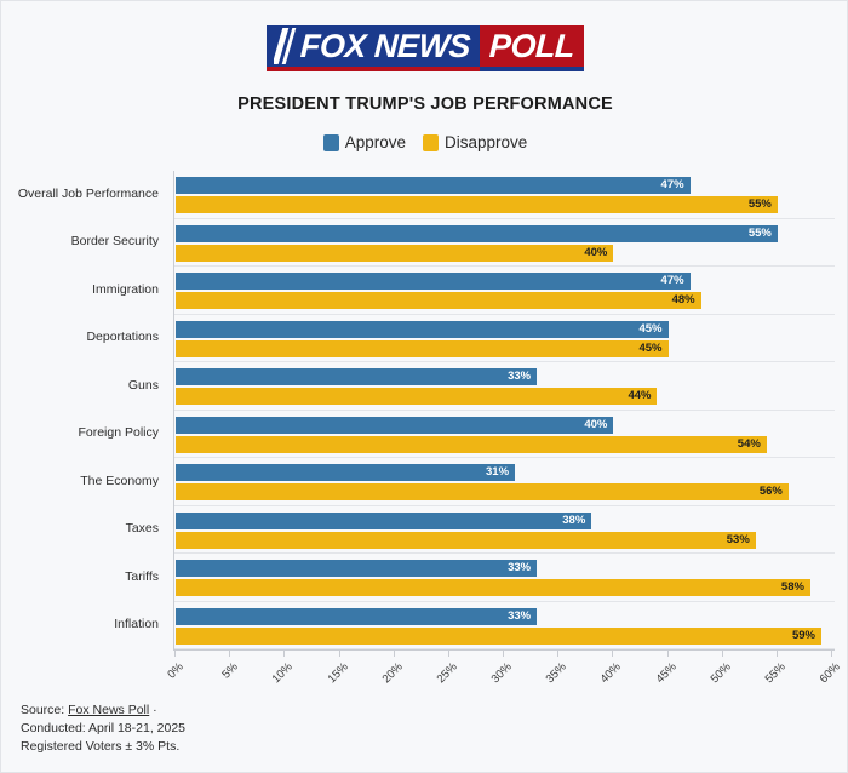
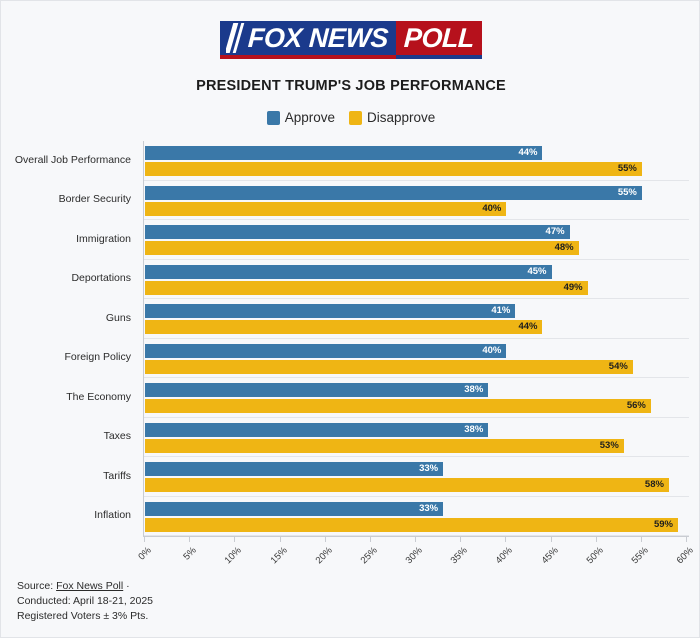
Approve/Overall Job Performance: 47% -> 44%
Disapprove/Deportations: 45% -> 49%
Approve/Guns: 33% -> 41%
Approve/The Economy: 31% -> 38%
